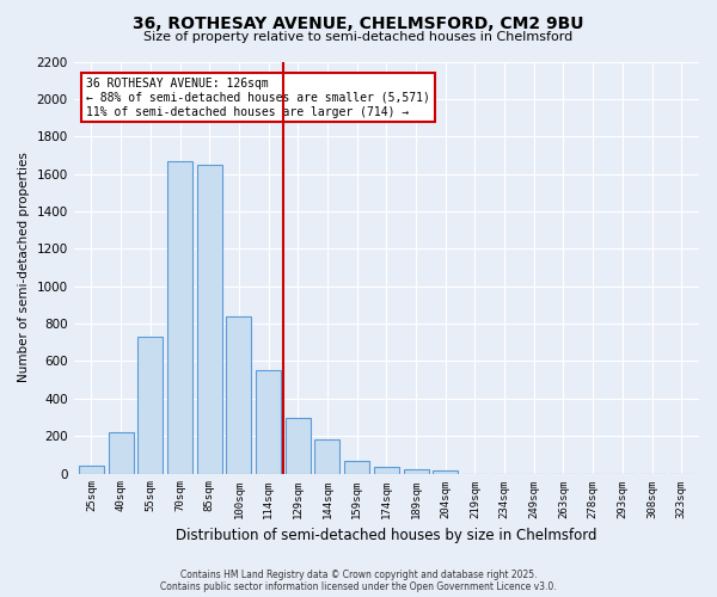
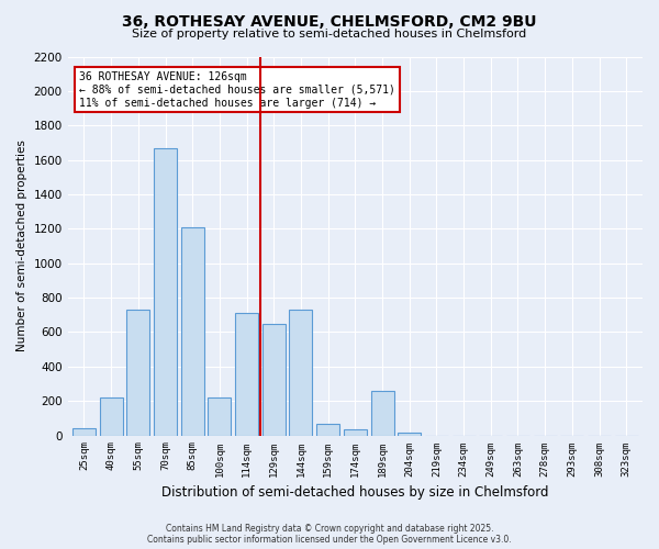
85sqm: 1650 -> 1210
100sqm: 840 -> 220
114sqm: 560 -> 710
129sqm: 300 -> 650
144sqm: 180 -> 730
189sqm: 20 -> 260
